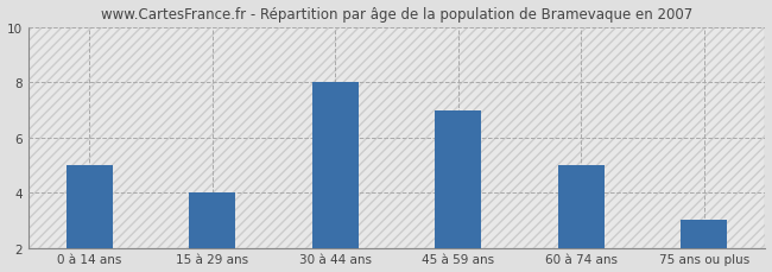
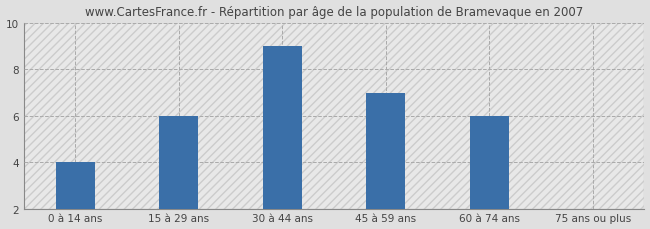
0 à 14 ans: 5 -> 4
15 à 29 ans: 4 -> 6
30 à 44 ans: 8 -> 9
60 à 74 ans: 5 -> 6
75 ans ou plus: 3 -> 2
